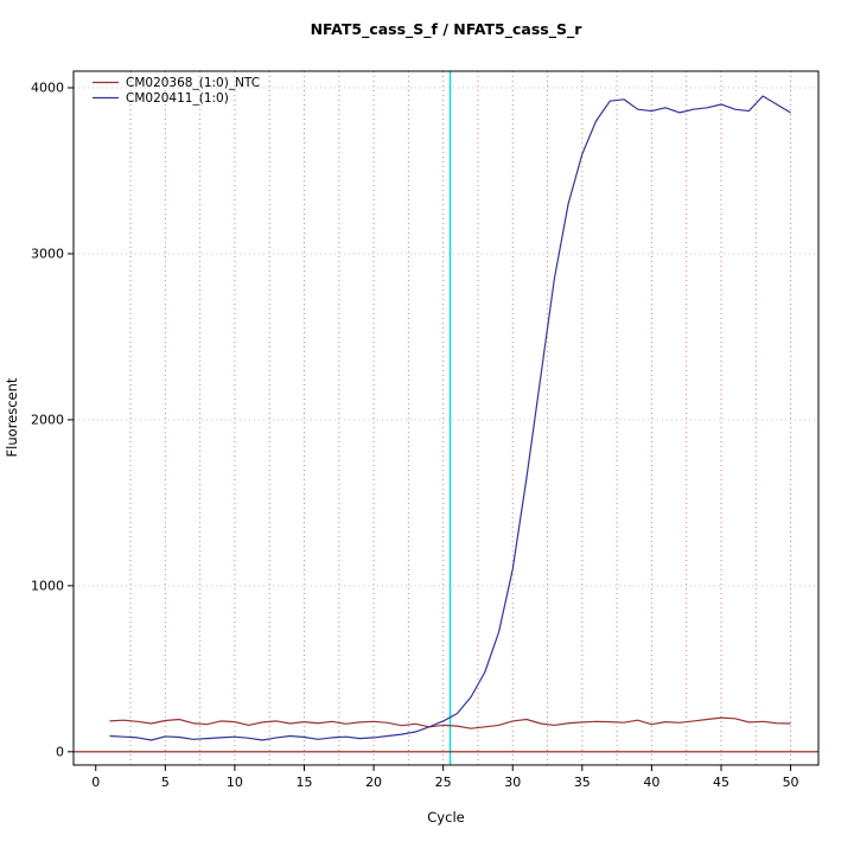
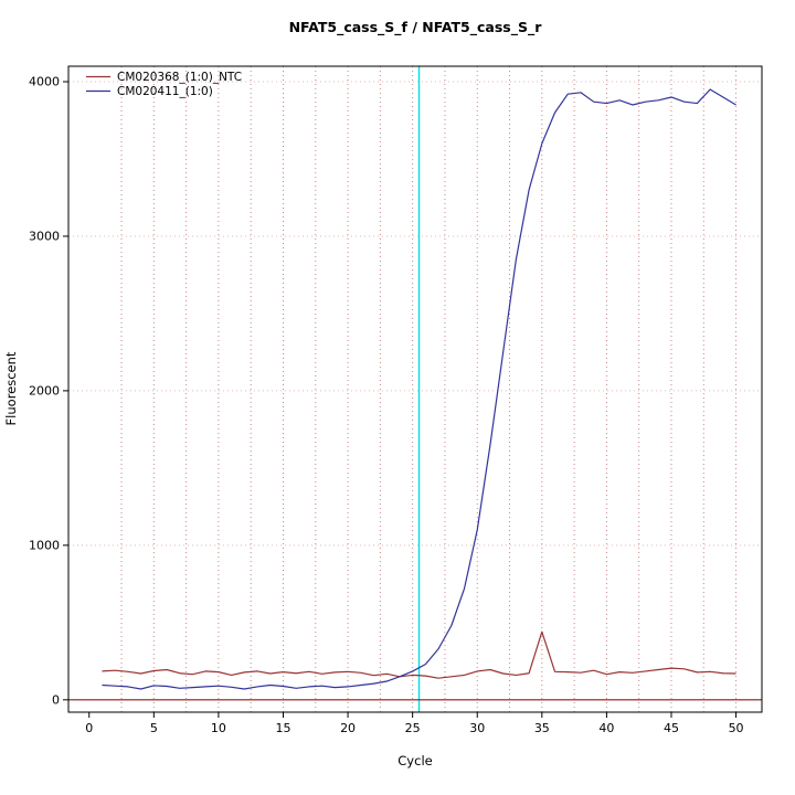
CM020368_(1:0)_NTC/35: 180 -> 440
